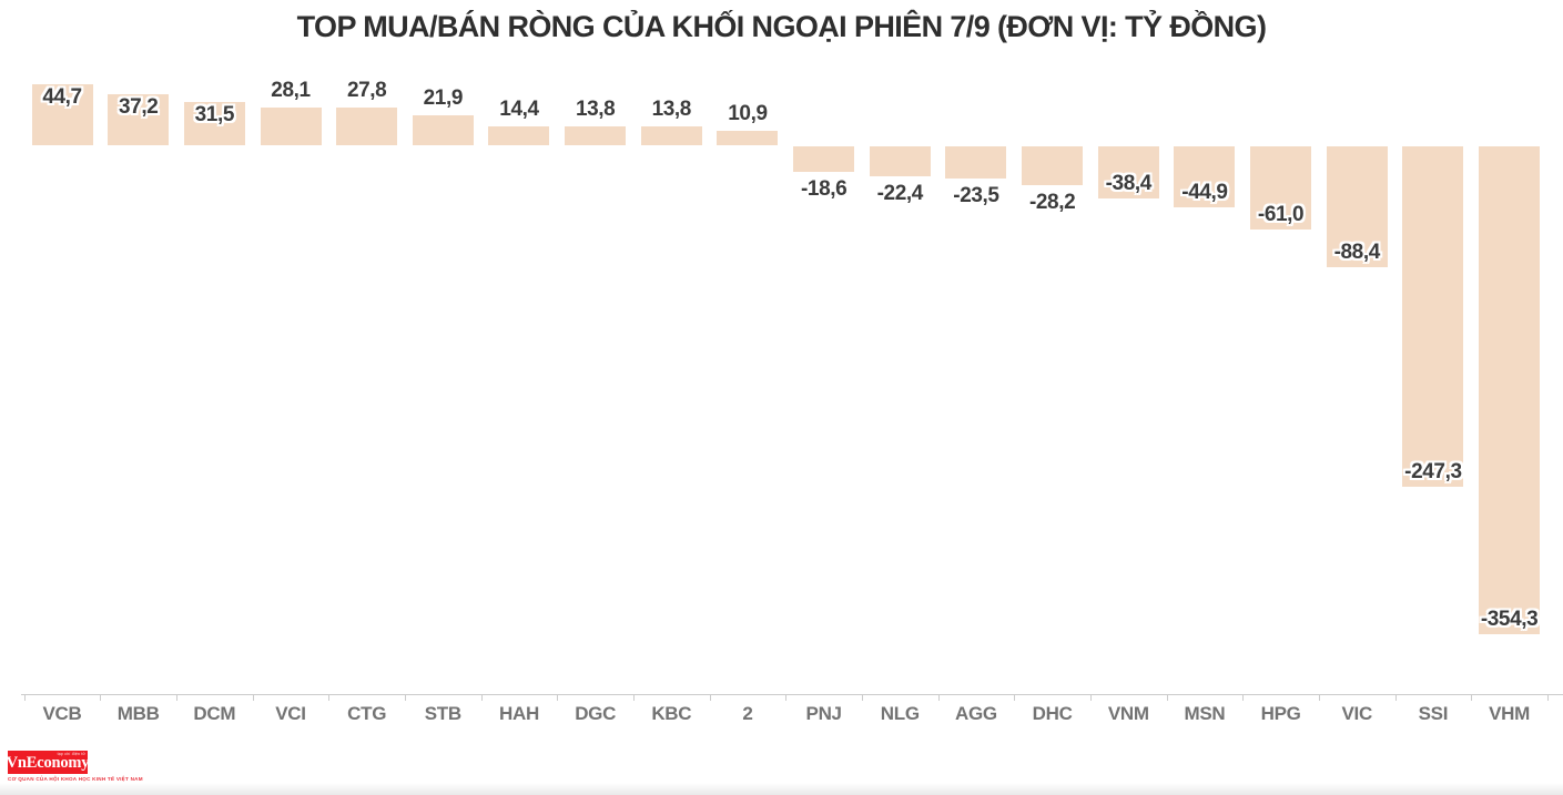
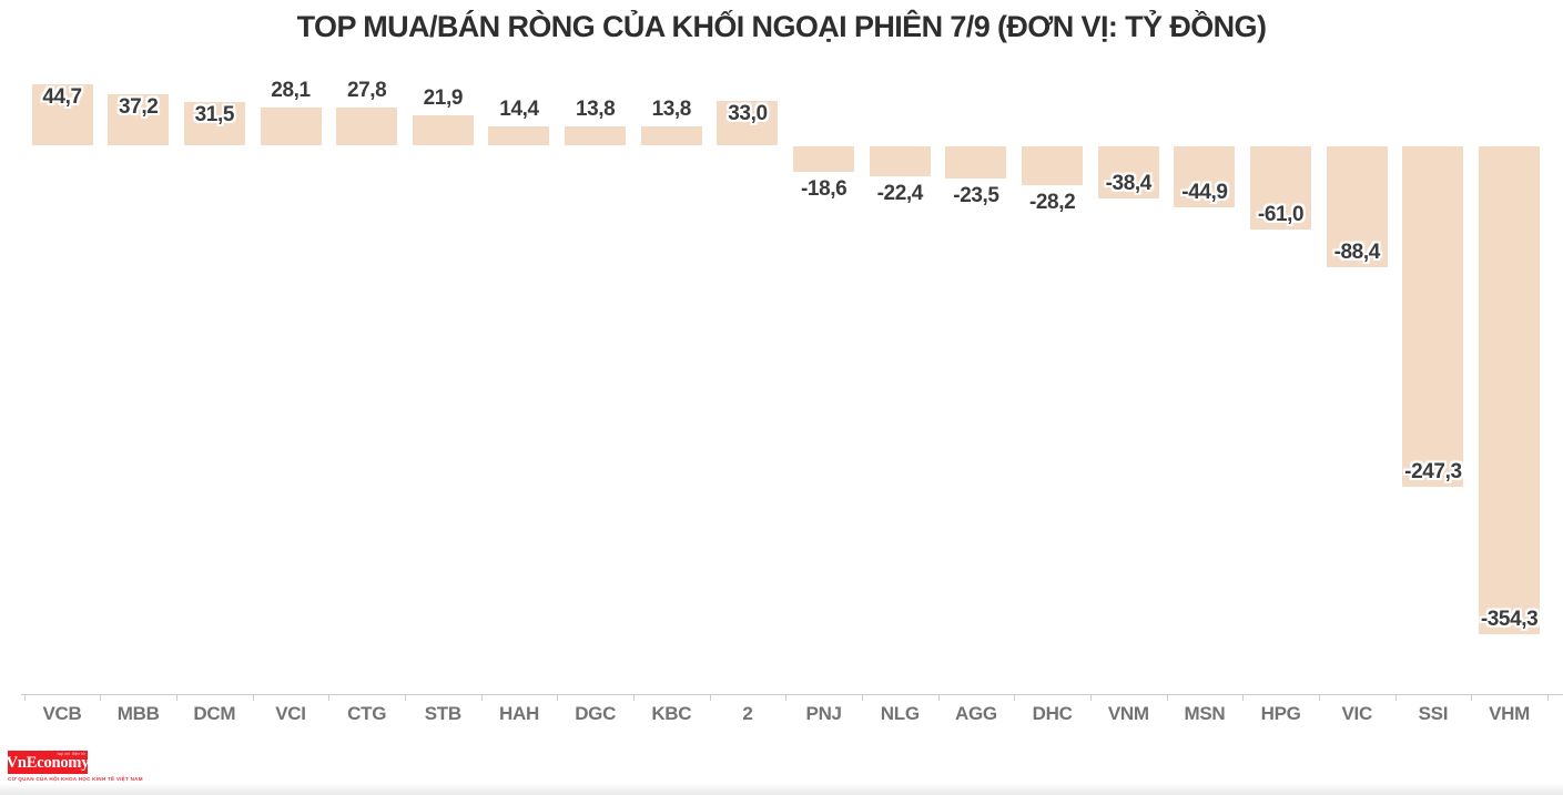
2: 10,9 -> 33,0
